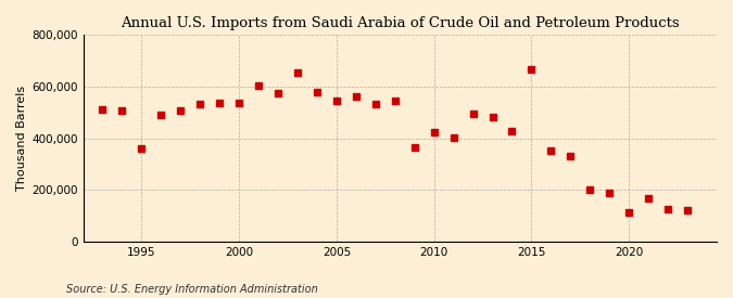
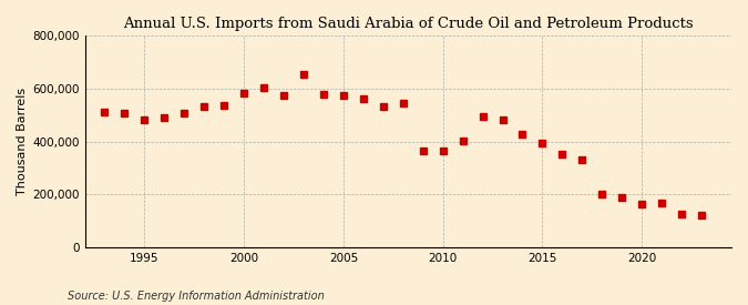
1995: 360,000 -> 481,000
2000: 535,000 -> 583,000
2005: 545,000 -> 573,000
2010: 425,000 -> 366,000
2015: 665,000 -> 393,000
2020: 115,000 -> 162,000
